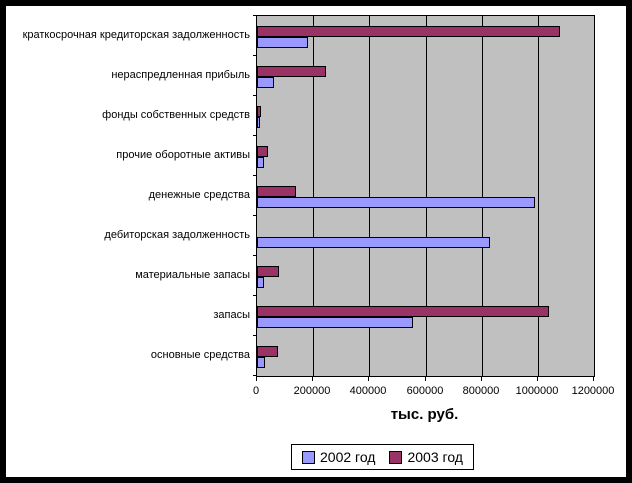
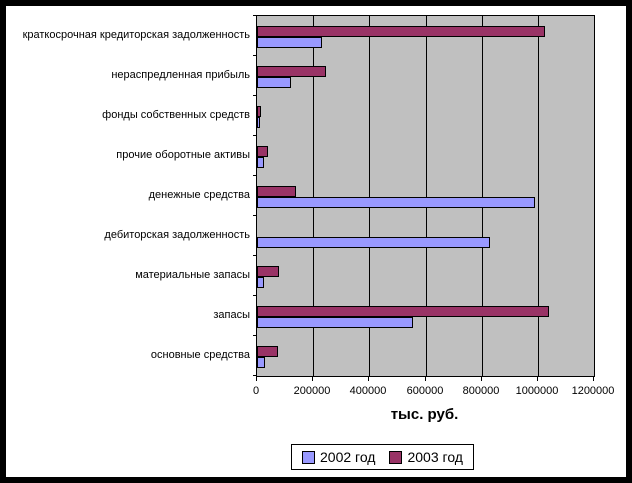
2002 год/краткосрочная кредиторская задолженность: 180000 -> 230000
2003 год/краткосрочная кредиторская задолженность: 1080000 -> 1020000
2002 год/нераспредленная прибыль: 60000 -> 120000
